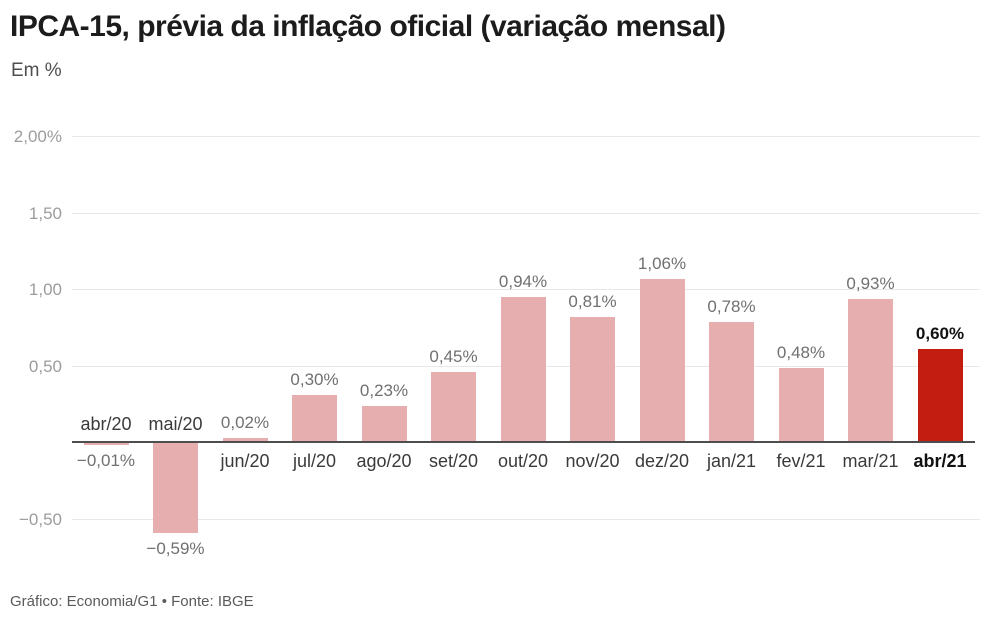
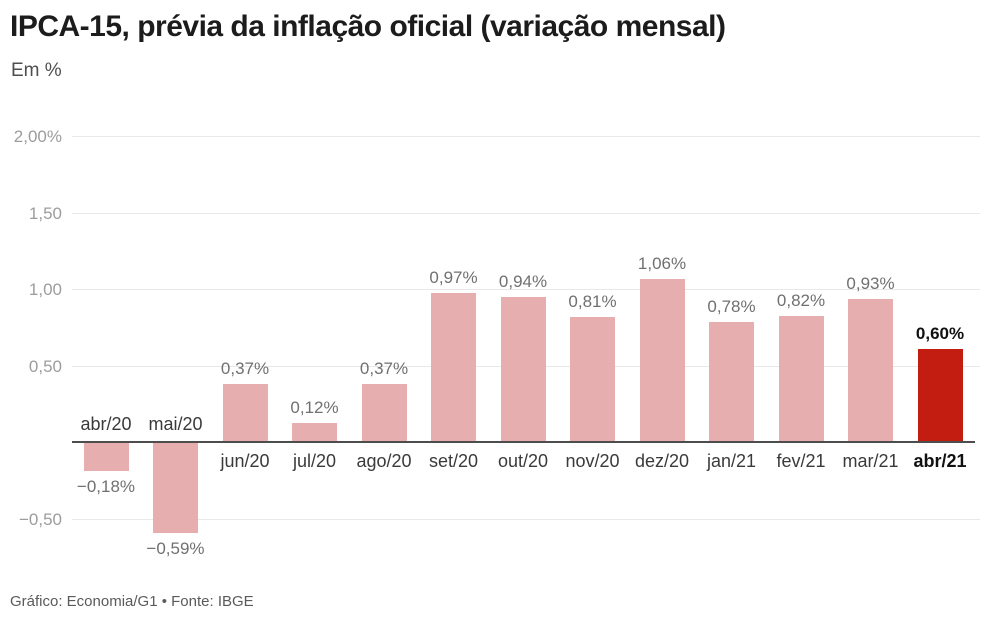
abr/20: −0,01% -> −0,18%
jun/20: 0,02% -> 0,37%
jul/20: 0,30% -> 0,12%
ago/20: 0,23% -> 0,37%
set/20: 0,45% -> 0,97%
fev/21: 0,48% -> 0,82%
